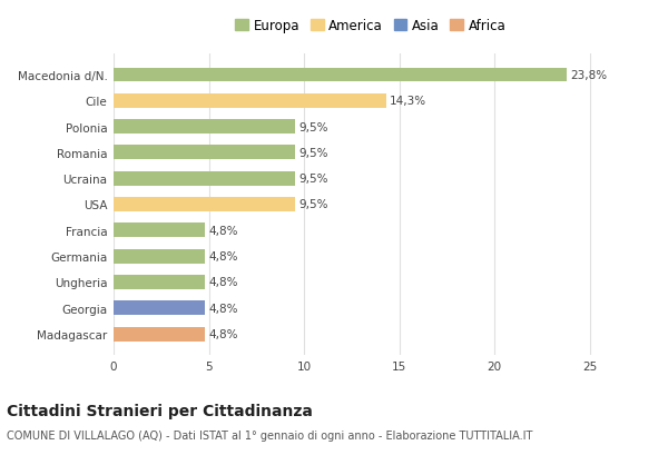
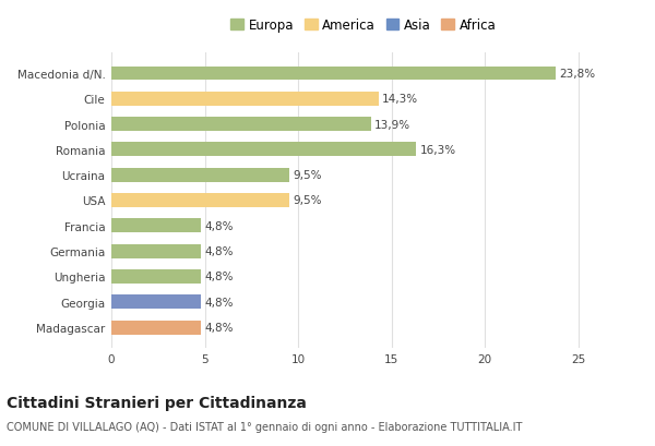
Polonia: 9,5% -> 13,9%
Romania: 9,5% -> 16,3%
